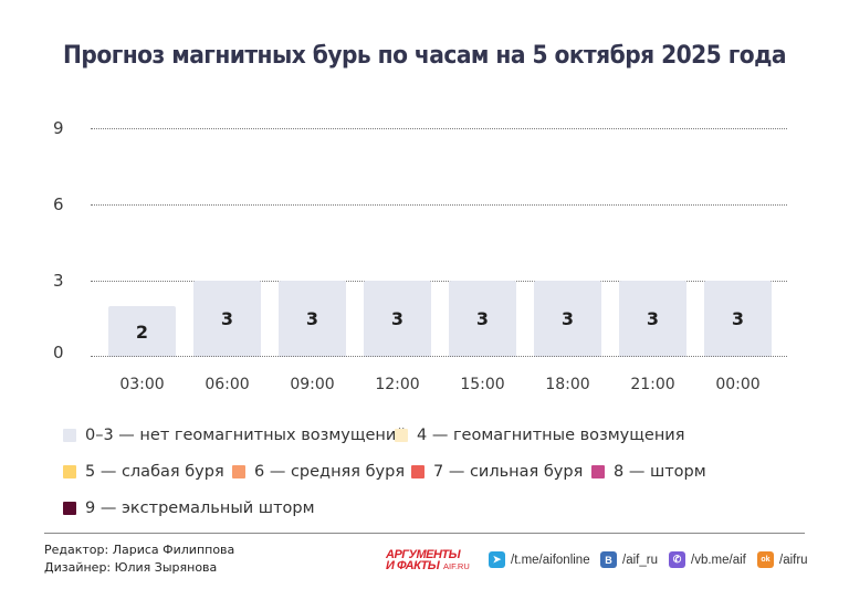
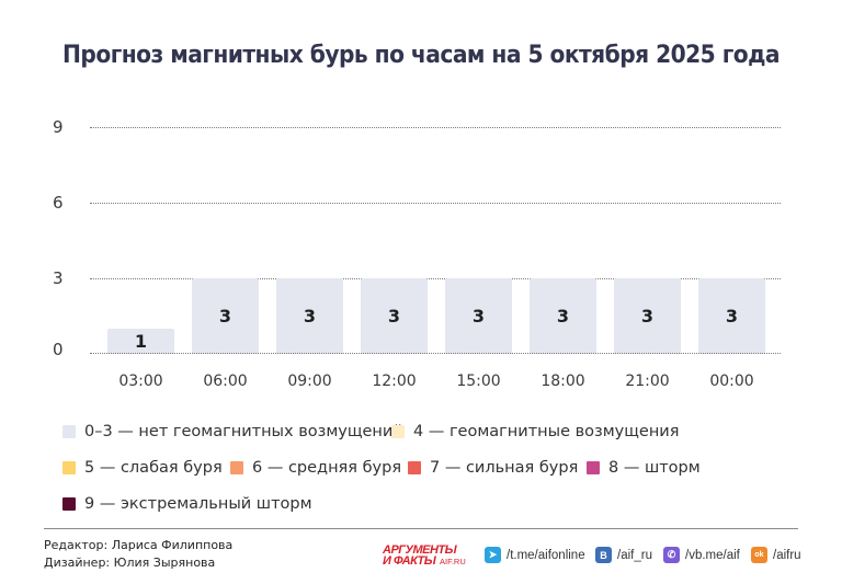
03:00: 2 -> 1
